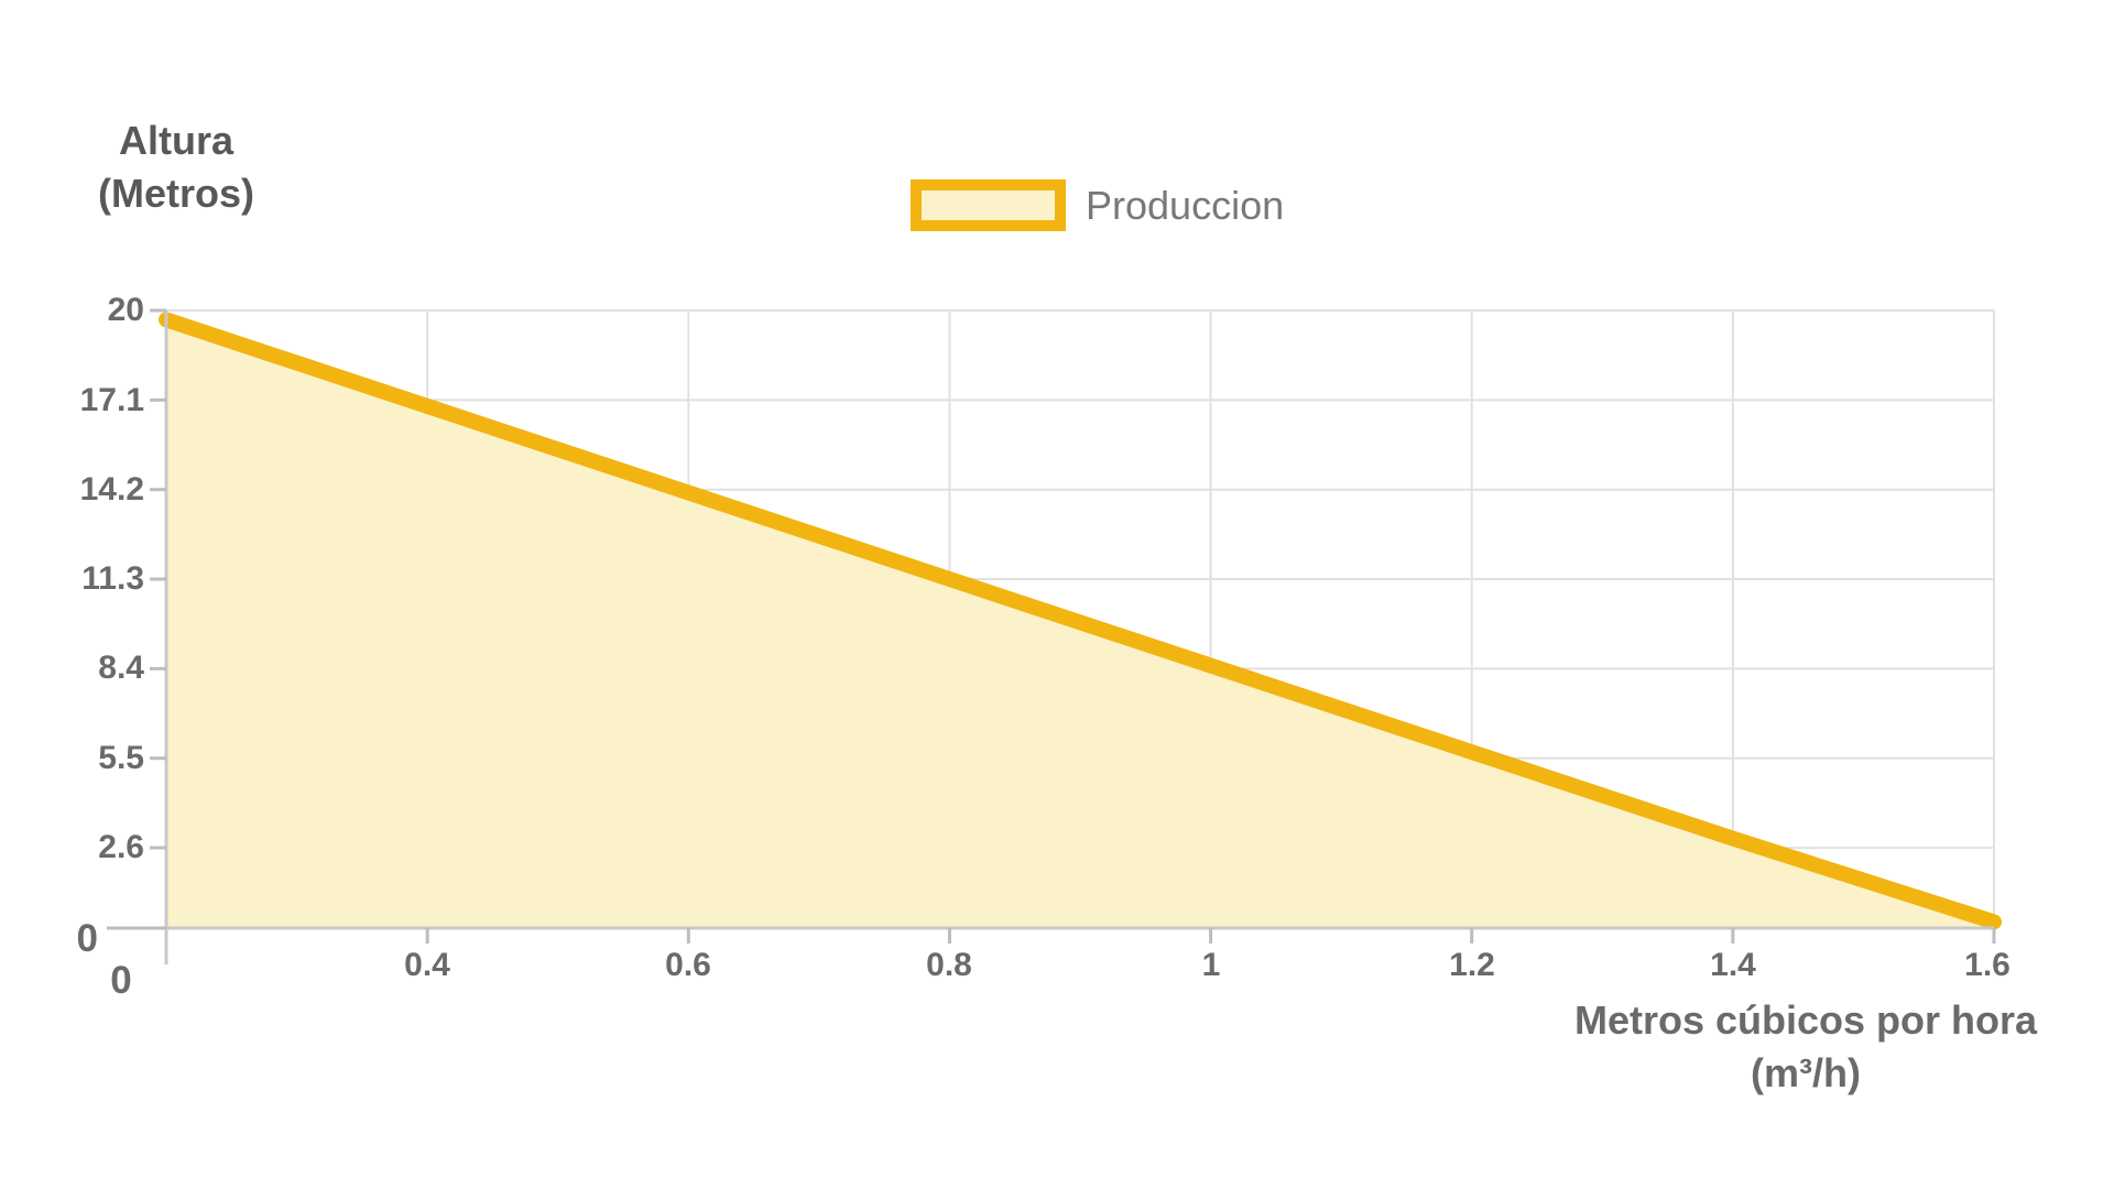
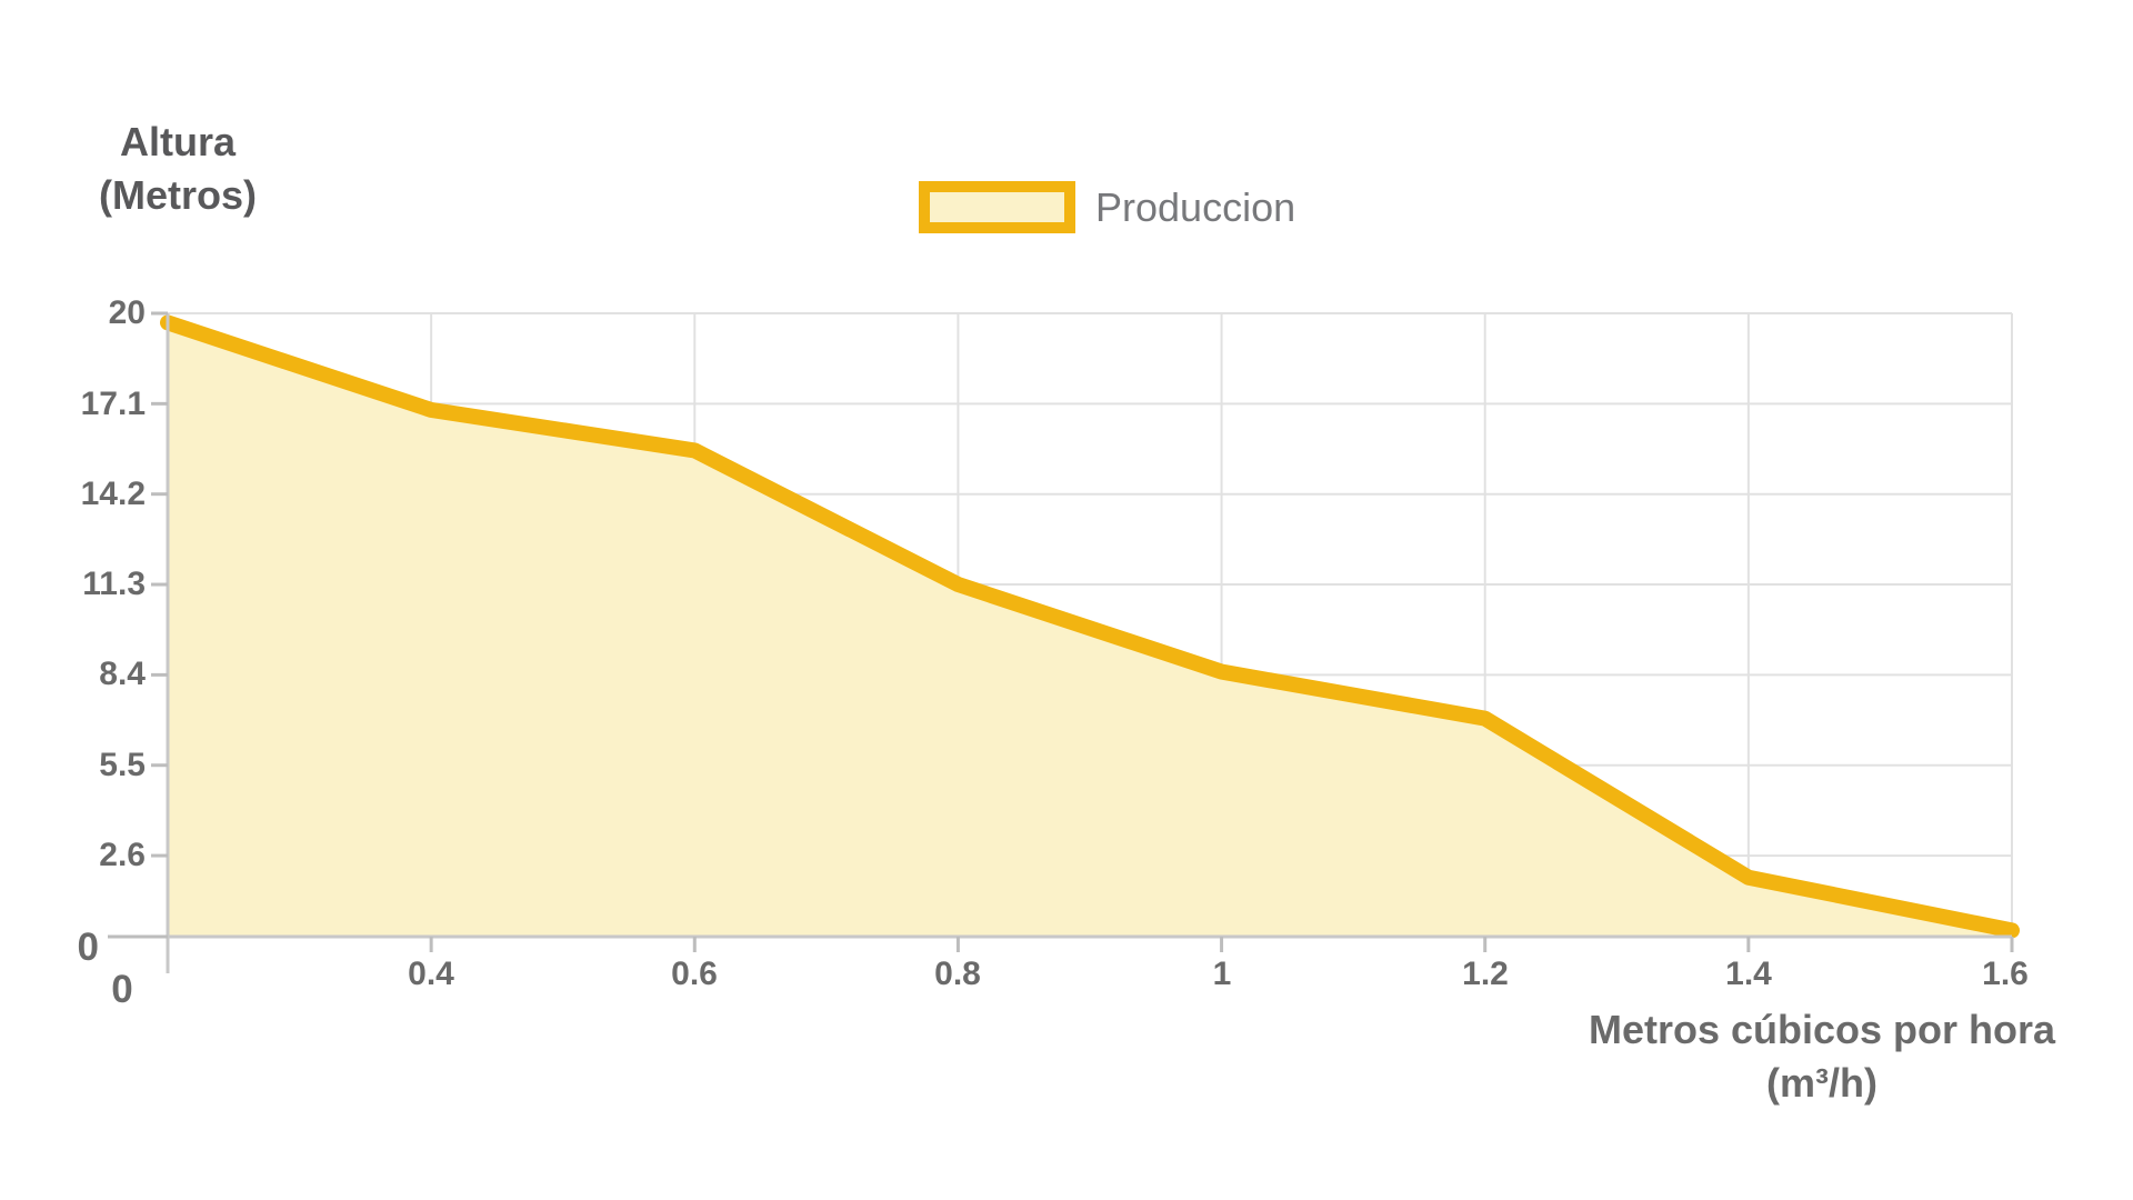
0.6: 14.1 -> 15.6
1.2: 5.7 -> 7.0
1.4: 2.9 -> 1.9
